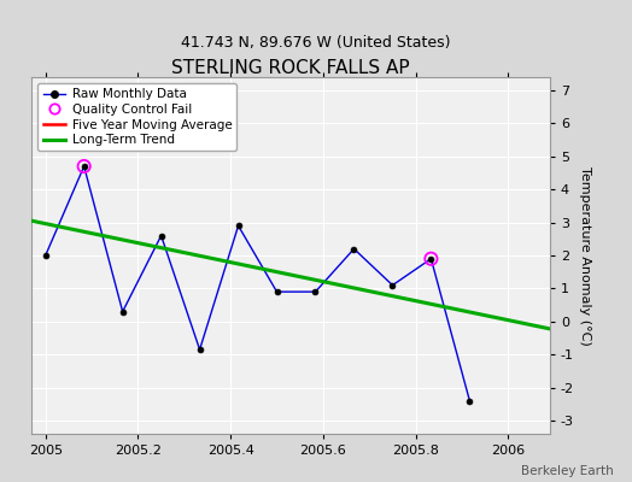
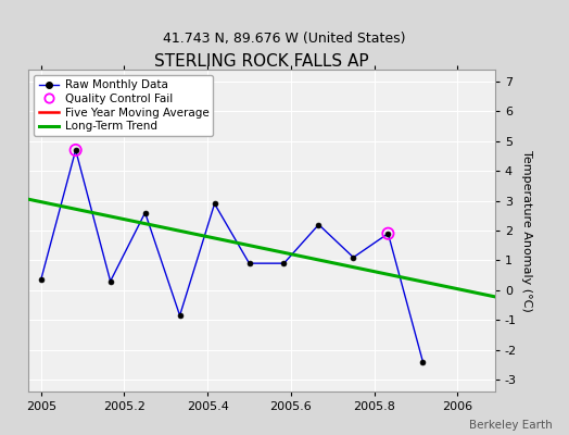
Raw Monthly Data/2005: 2.00 -> 0.35
